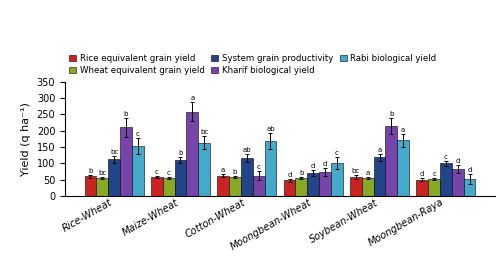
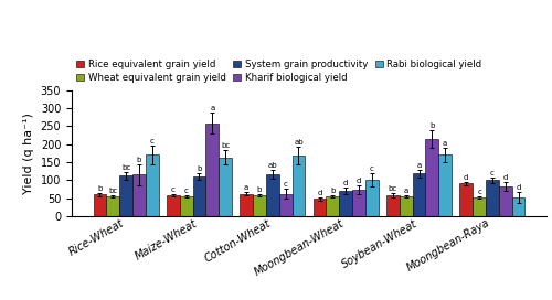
Kharif biological yield/Rice-Wheat: 210 -> 115
Rabi biological yield/Rice-Wheat: 153 -> 170
Rice equivalent grain yield/Moongbean-Raya: 50 -> 90
